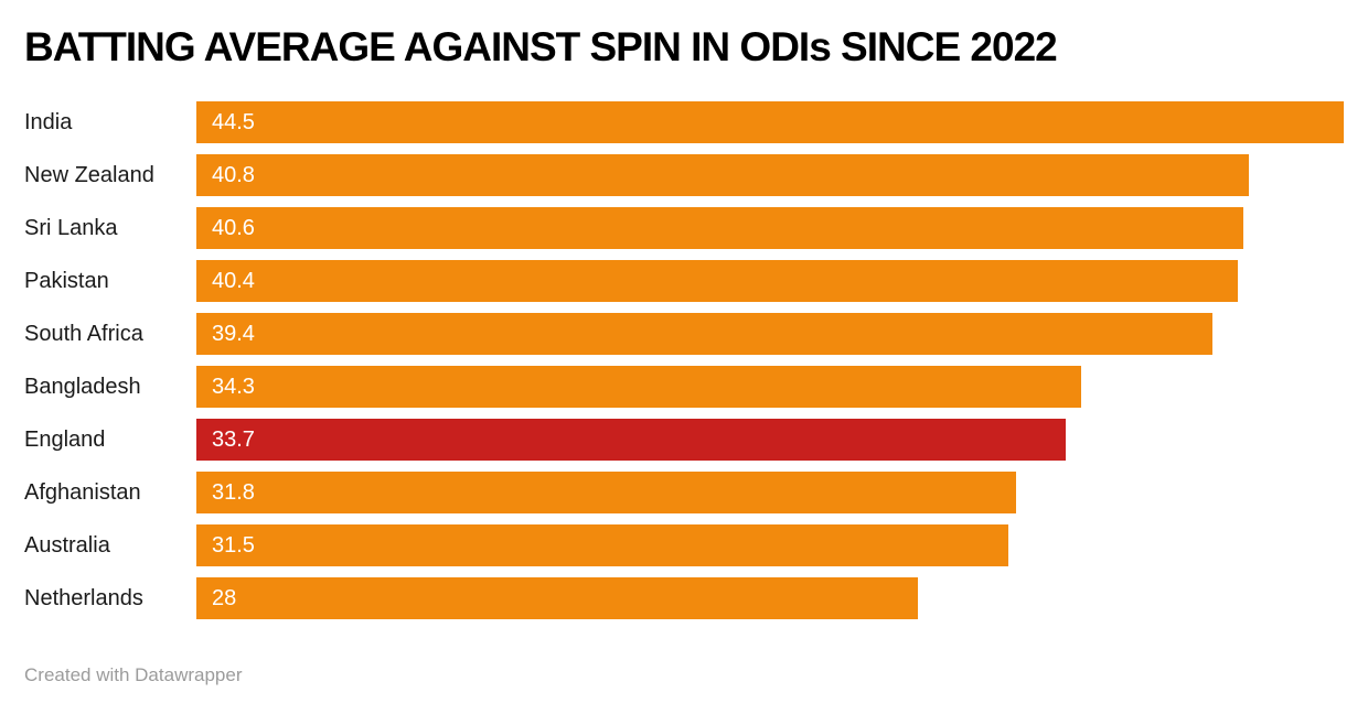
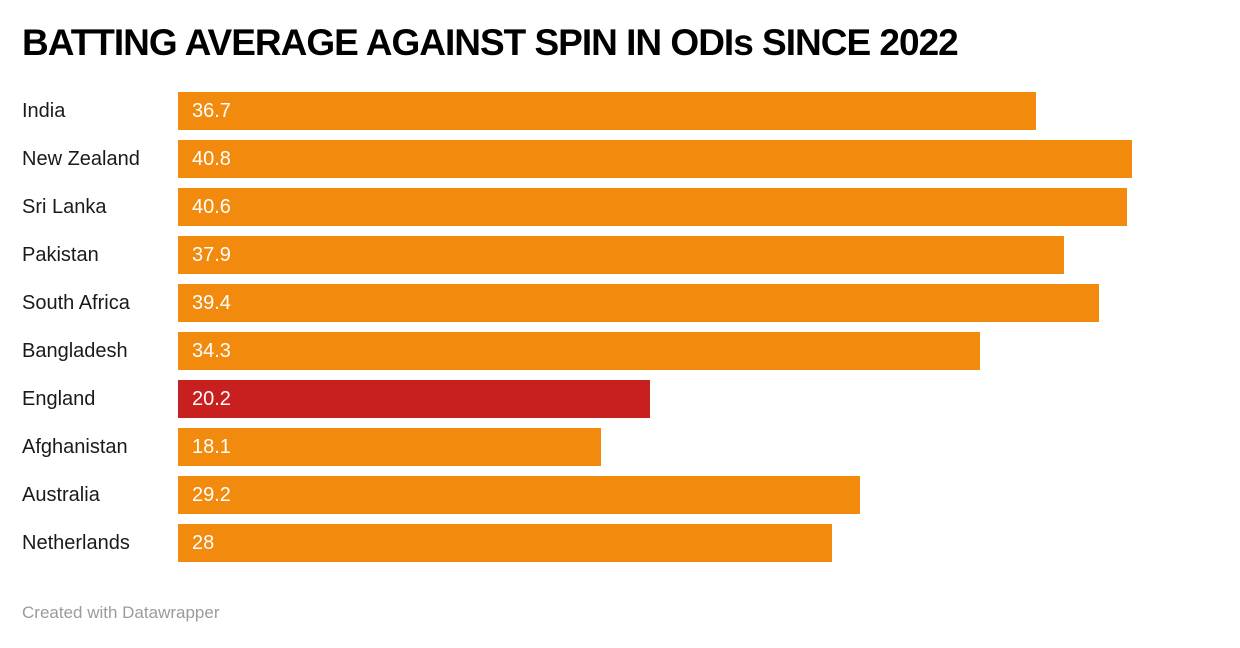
India: 44.5 -> 36.7
Pakistan: 40.4 -> 37.9
England: 33.7 -> 20.2
Afghanistan: 31.8 -> 18.1
Australia: 31.5 -> 29.2
